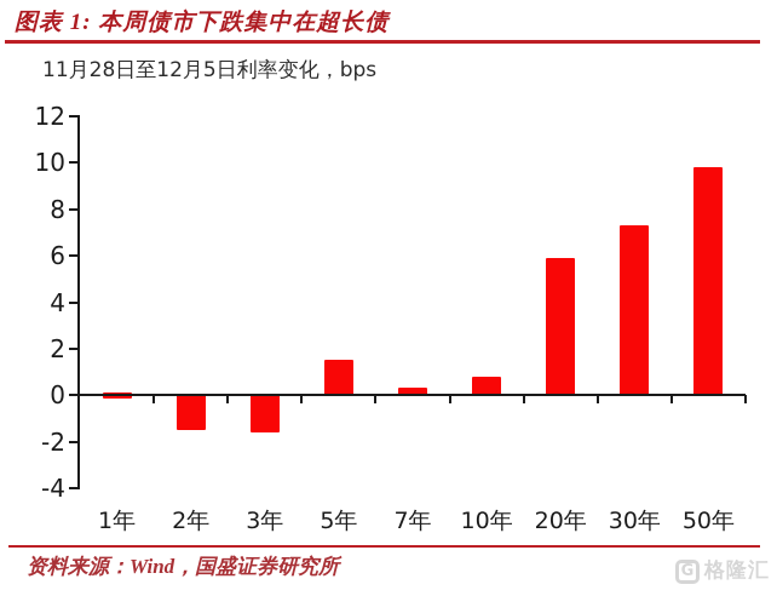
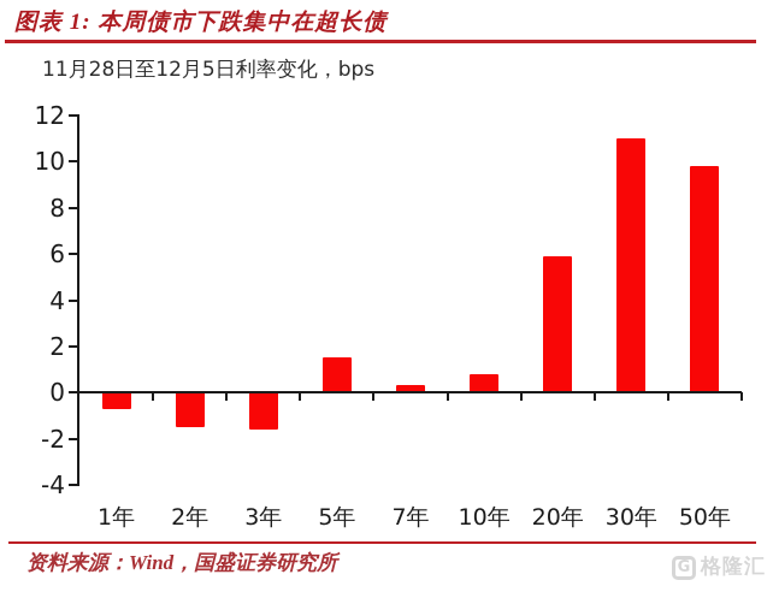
1年: -0.1 -> -0.7
30年: 7.3 -> 11.0
